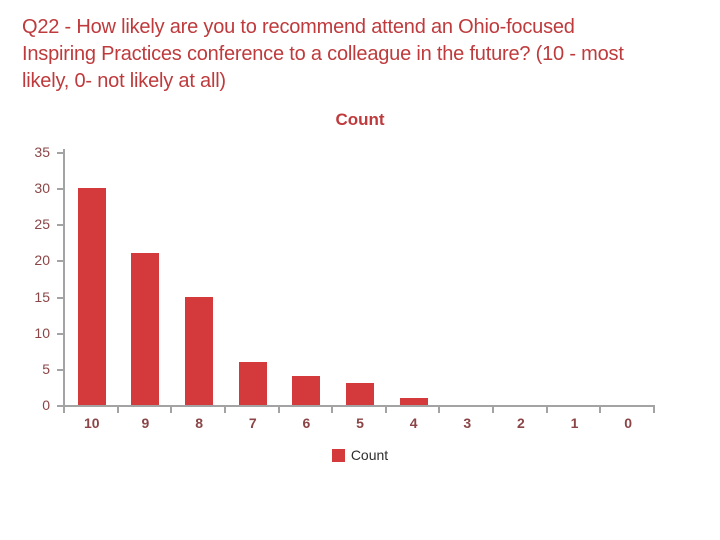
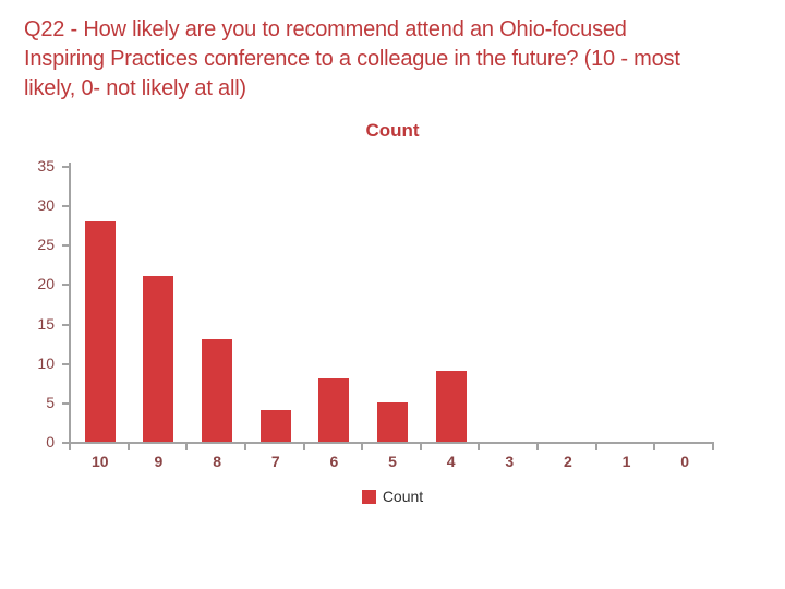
10: 30 -> 28
8: 15 -> 13
7: 6 -> 4
6: 4 -> 8
5: 3 -> 5
4: 1 -> 9
